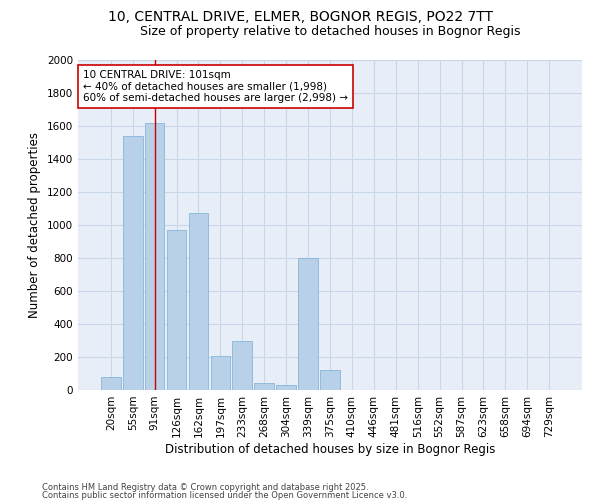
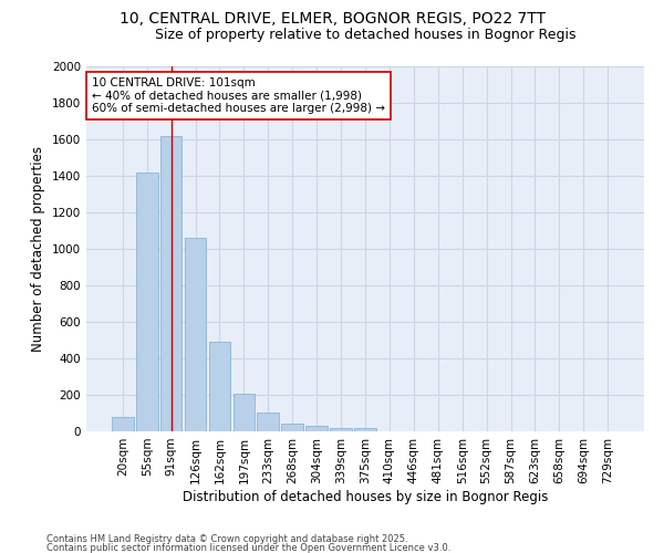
55sqm: 1540 -> 1420
126sqm: 970 -> 1060
162sqm: 1070 -> 490
233sqm: 300 -> 100
339sqm: 800 -> 20
375sqm: 120 -> 20
